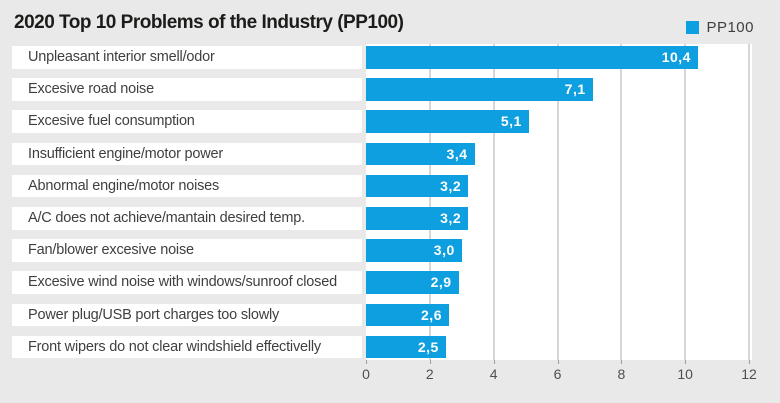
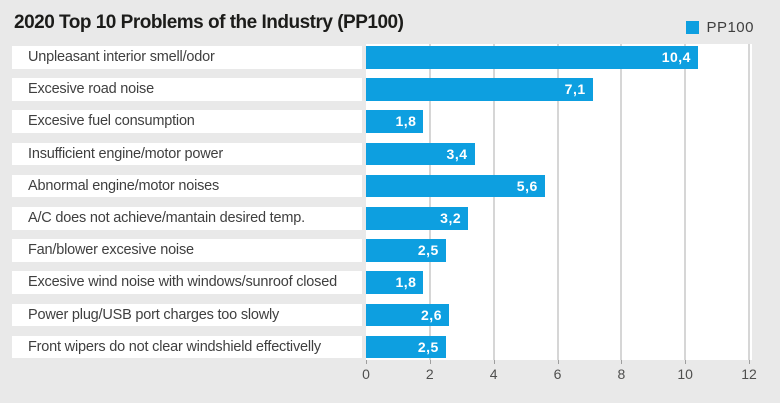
Excesive fuel consumption: 5,1 -> 1,8
Abnormal engine/motor noises: 3,2 -> 5,6
Fan/blower excesive noise: 3,0 -> 2,5
Excesive wind noise with windows/sunroof closed: 2,9 -> 1,8
